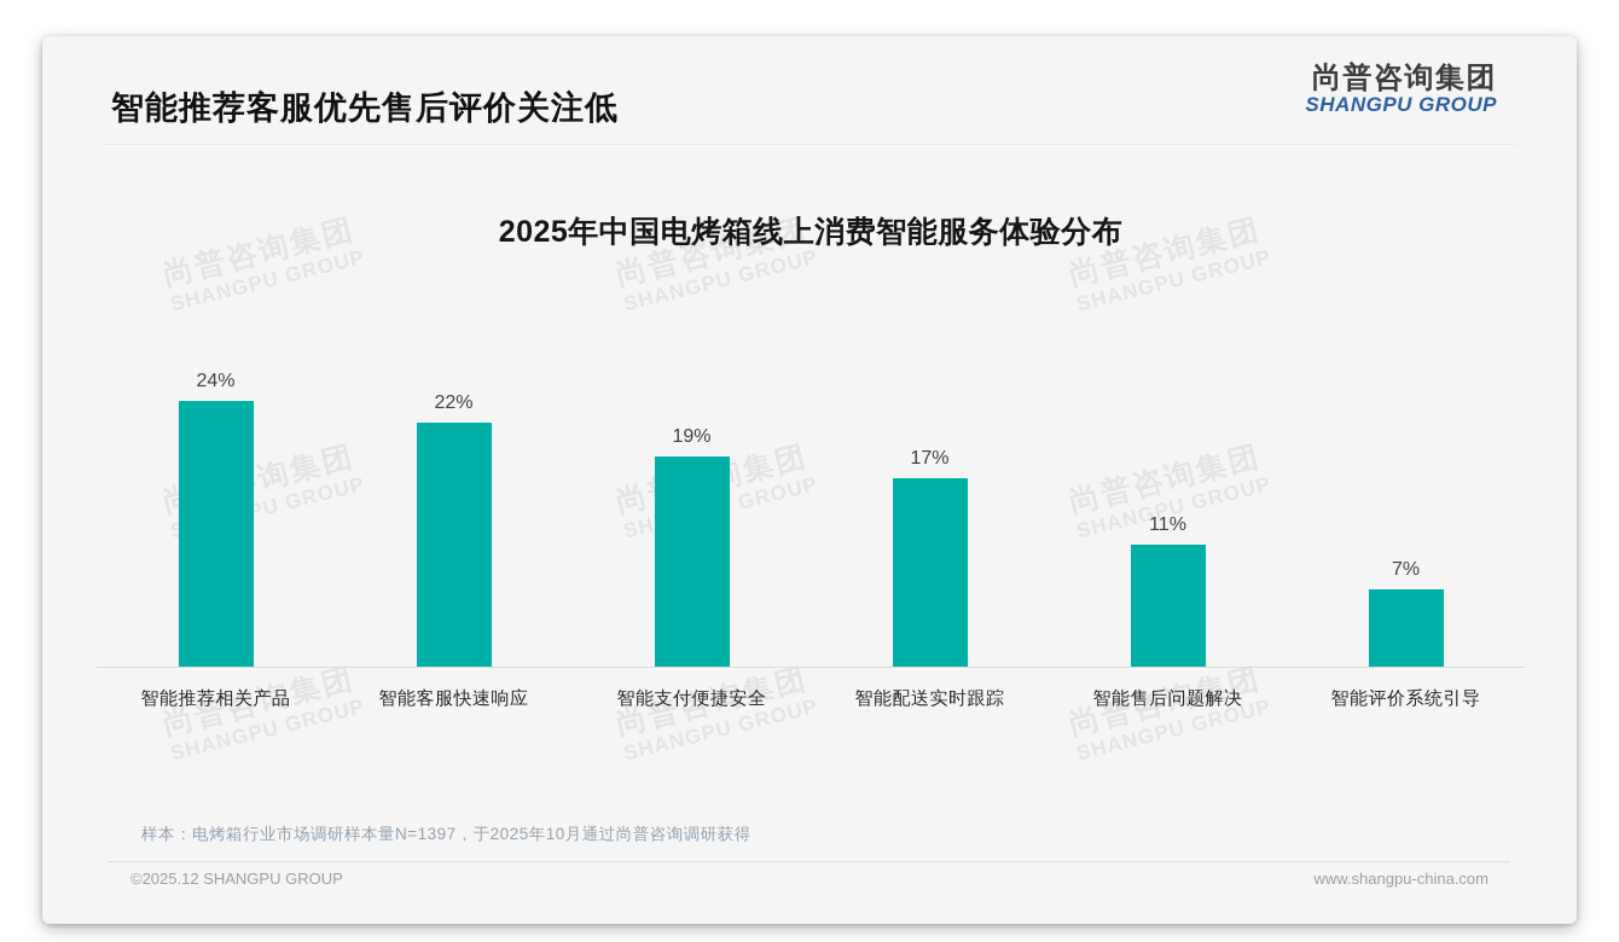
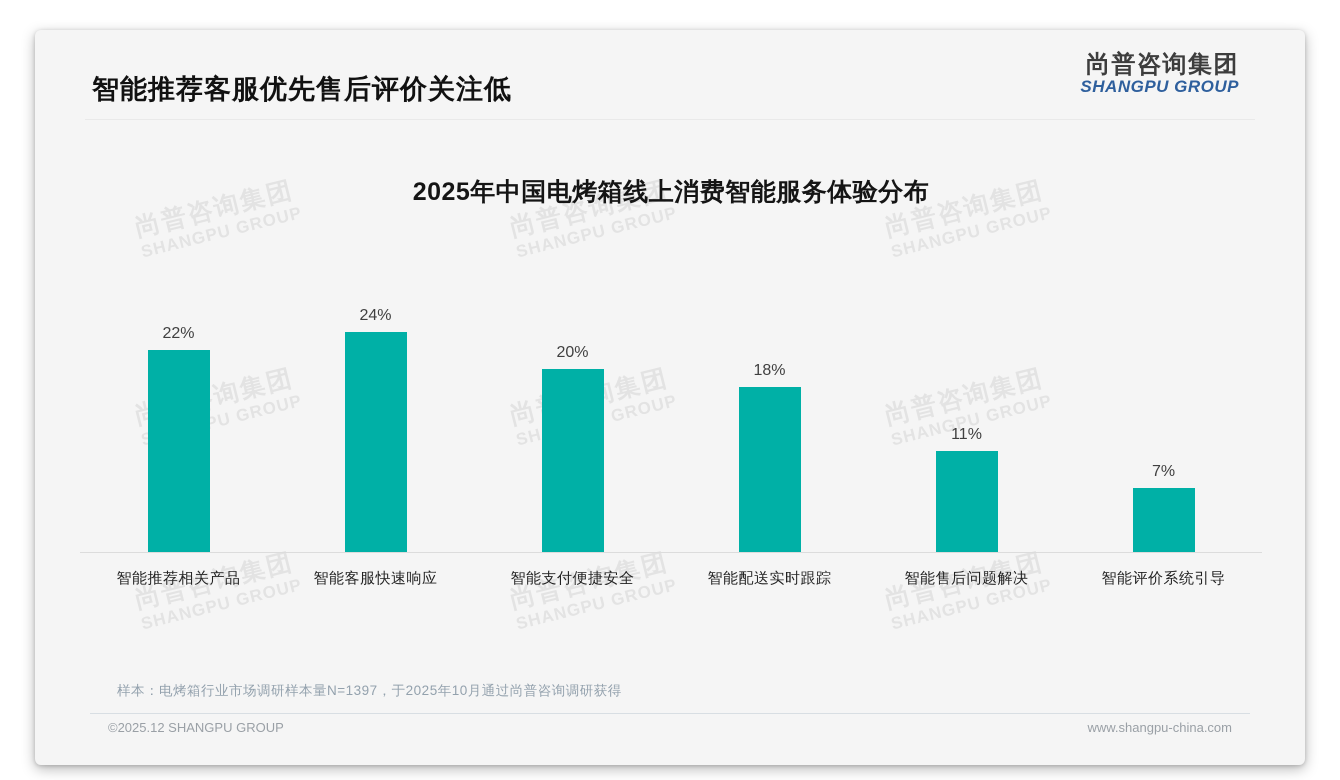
智能推荐相关产品: 24% -> 22%
智能客服快速响应: 22% -> 24%
智能支付便捷安全: 19% -> 20%
智能配送实时跟踪: 17% -> 18%
